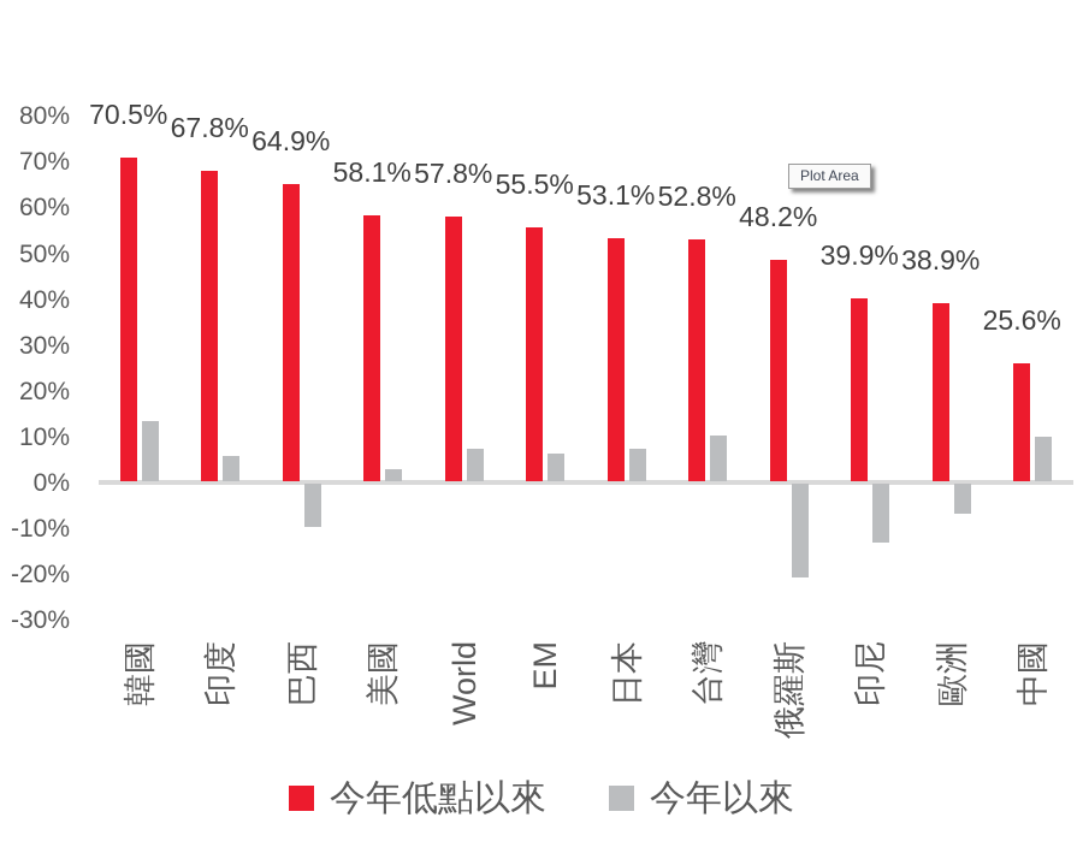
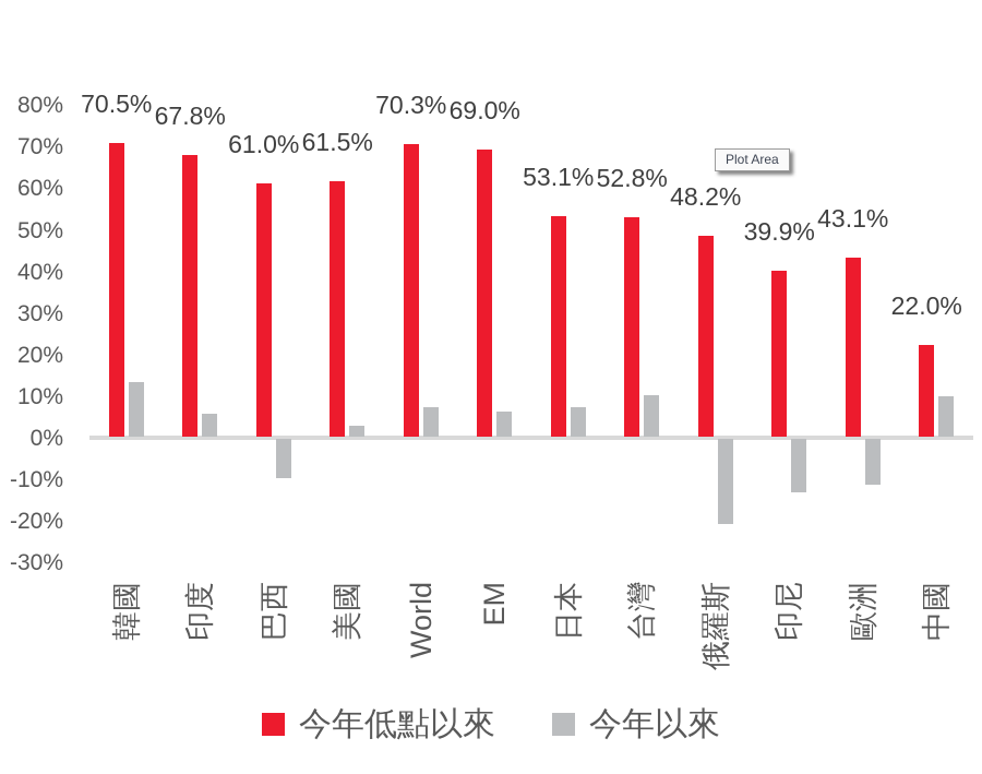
今年低點以來/巴西: 64.9% -> 61.0%
今年低點以來/美國: 58.1% -> 61.5%
今年低點以來/World: 57.8% -> 70.3%
今年低點以來/EM: 55.5% -> 69.0%
今年低點以來/歐洲: 38.9% -> 43.1%
今年以來/歐洲: -6% -> -11%
今年低點以來/中國: 25.6% -> 22.0%
